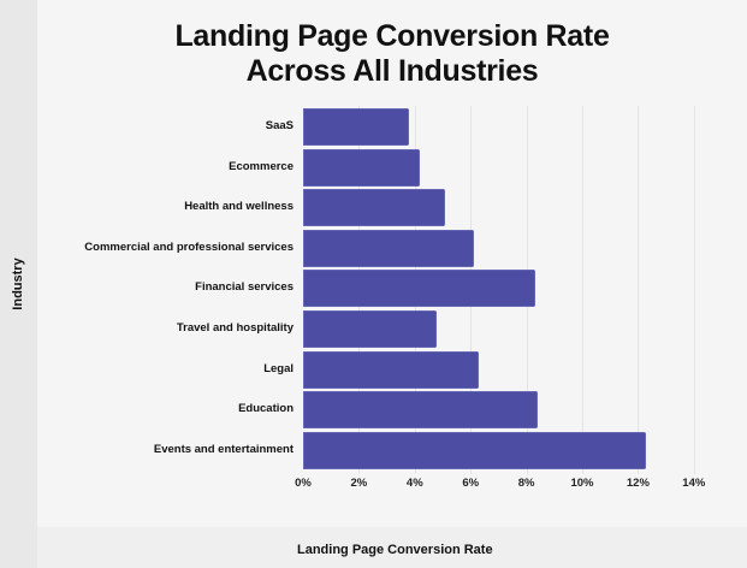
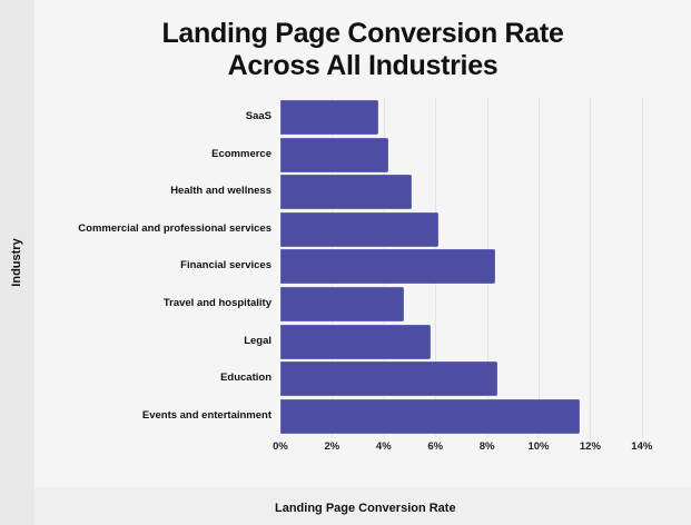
Legal: 6.3% -> 5.8%
Events and entertainment: 12.3% -> 11.6%
